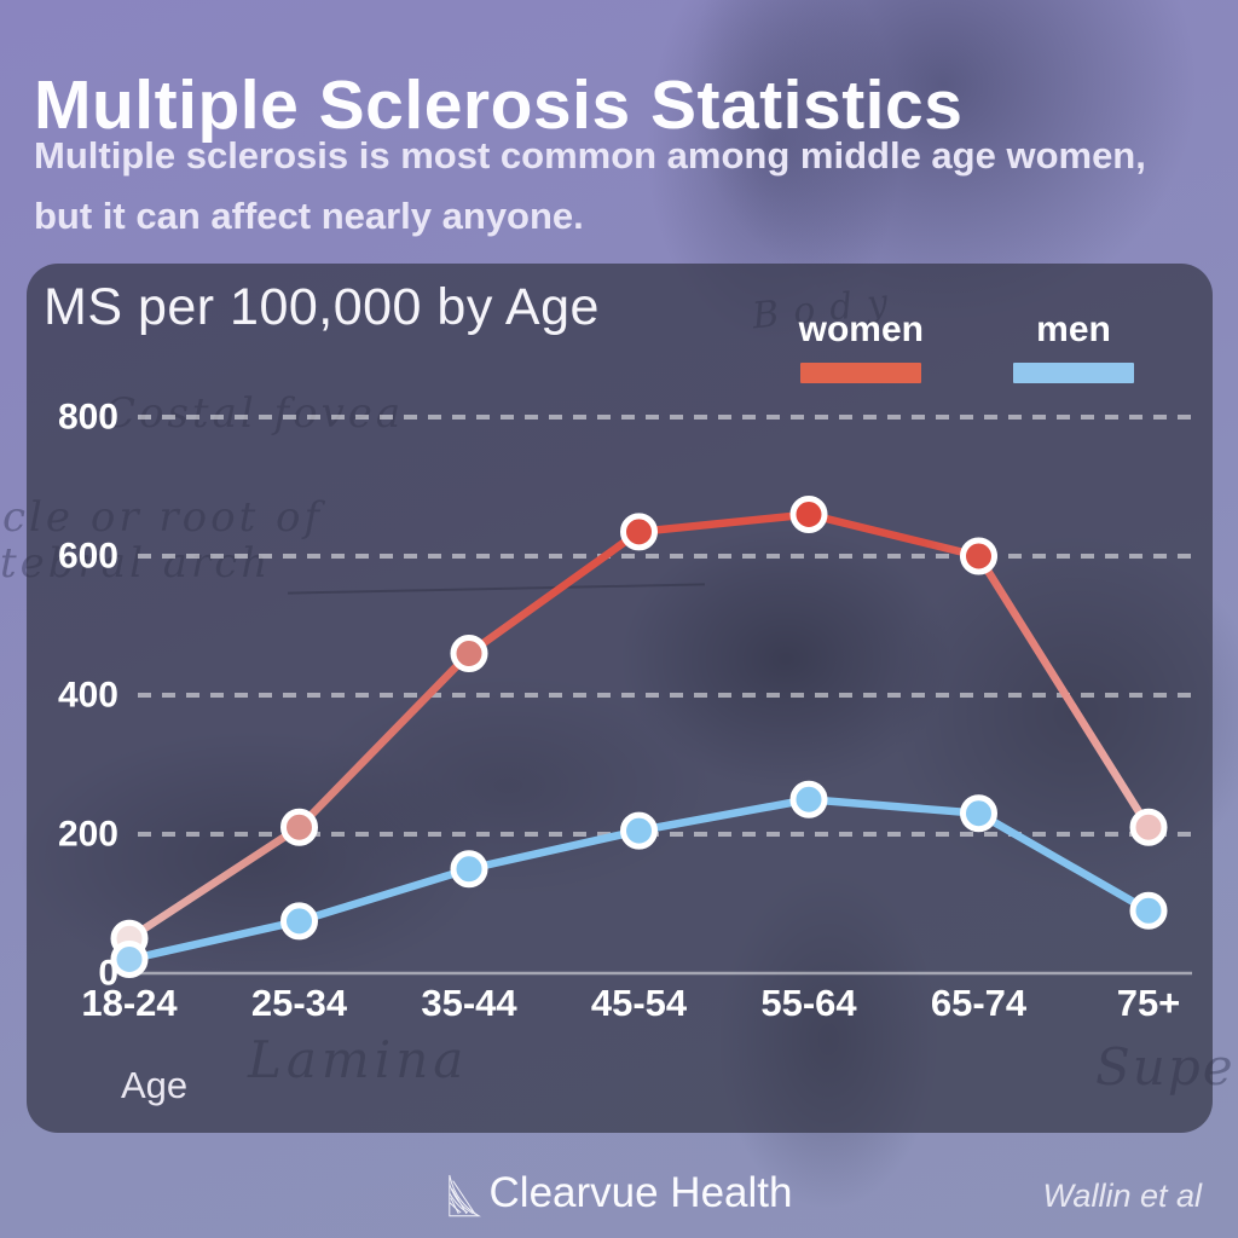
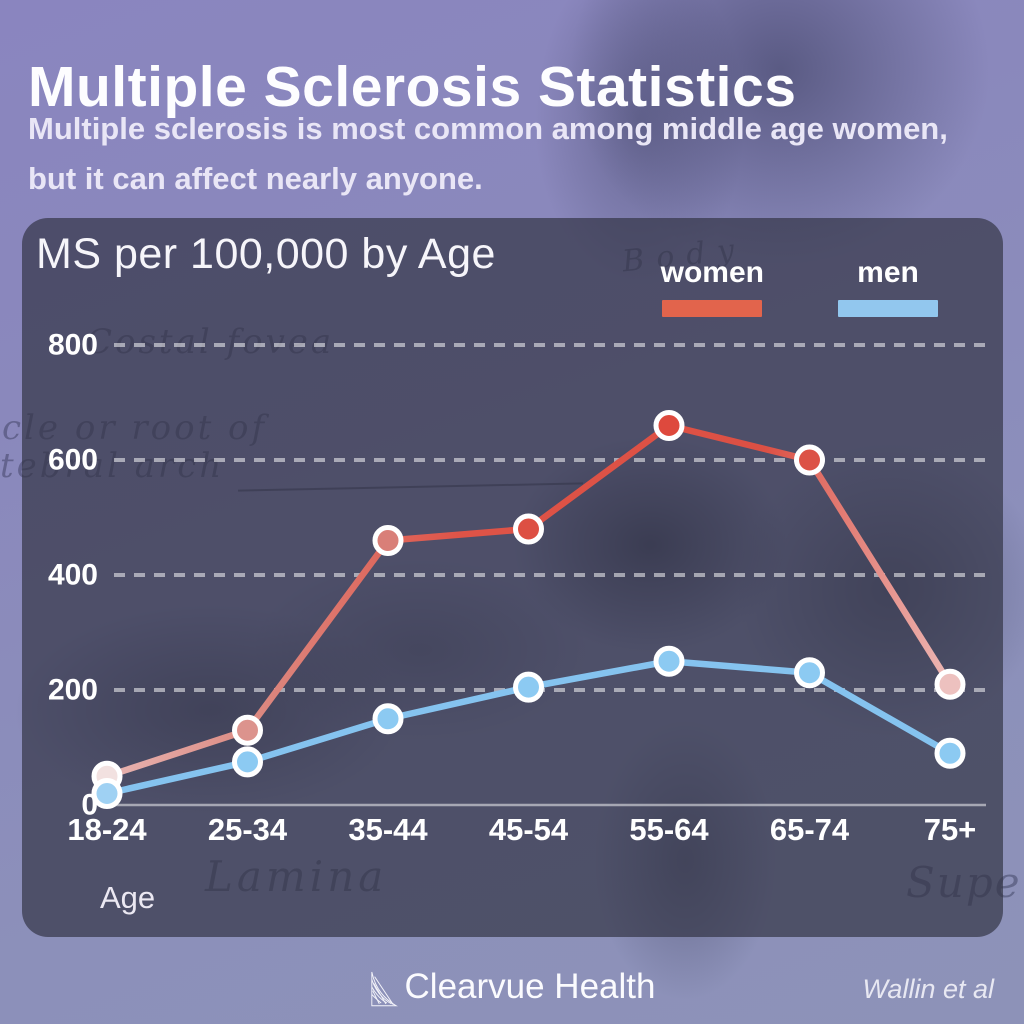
women/25-34: 210 -> 130
women/45-54: 640 -> 480
